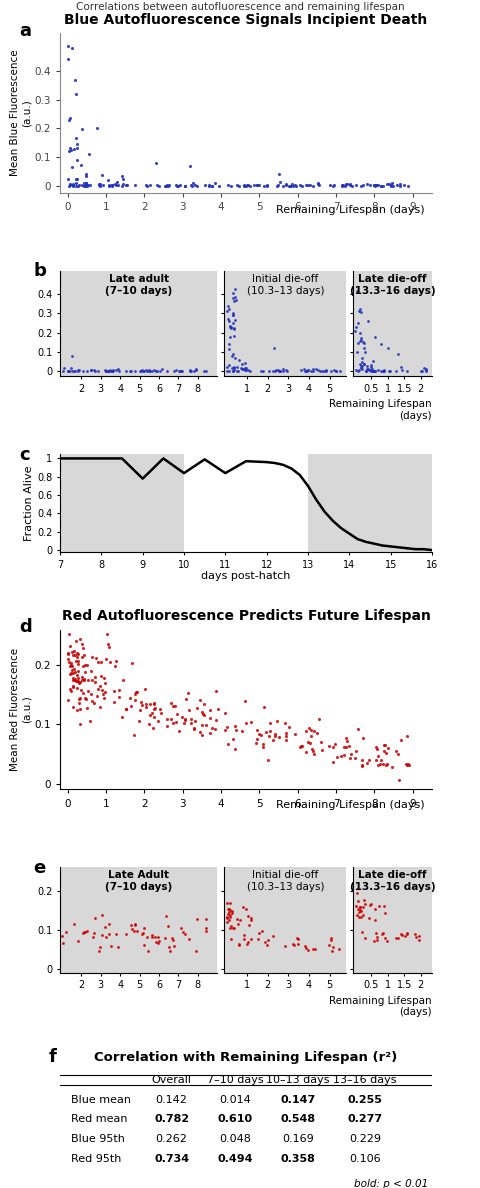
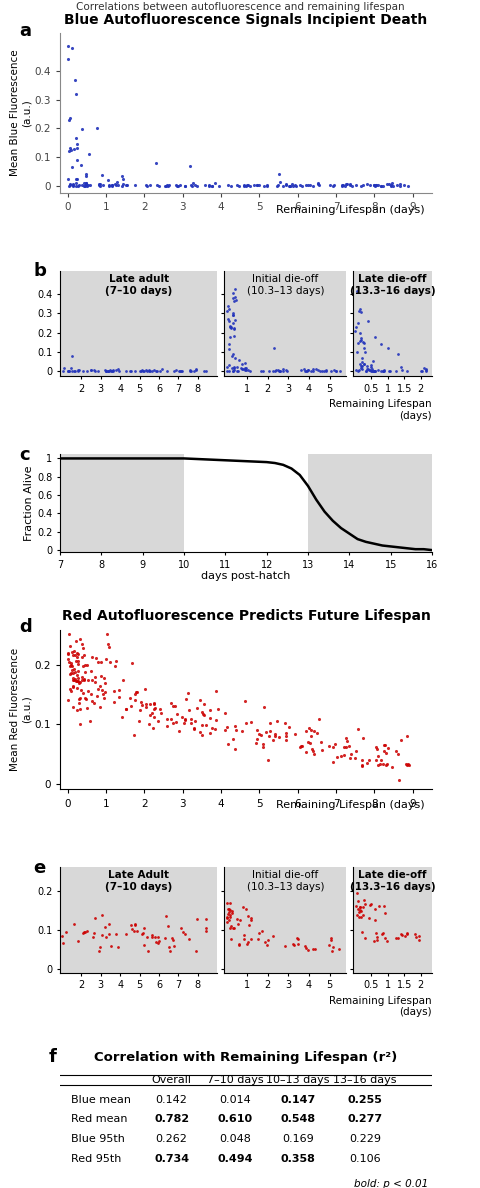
9: 0.78 -> 1.00
10: 0.84 -> 1.00
11: 0.84 -> 0.98
